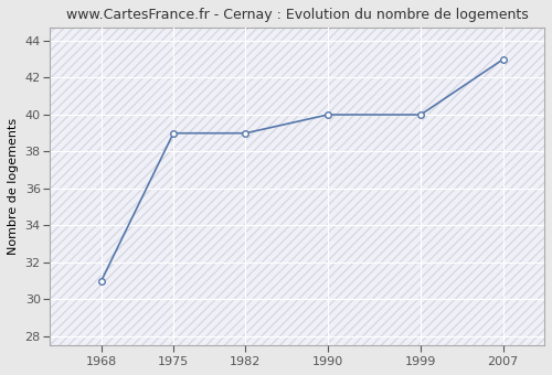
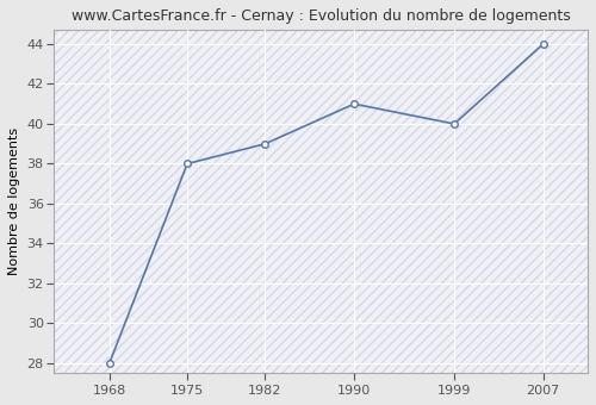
1968: 31 -> 28
1975: 39 -> 38
1990: 40 -> 41
2007: 43 -> 44
